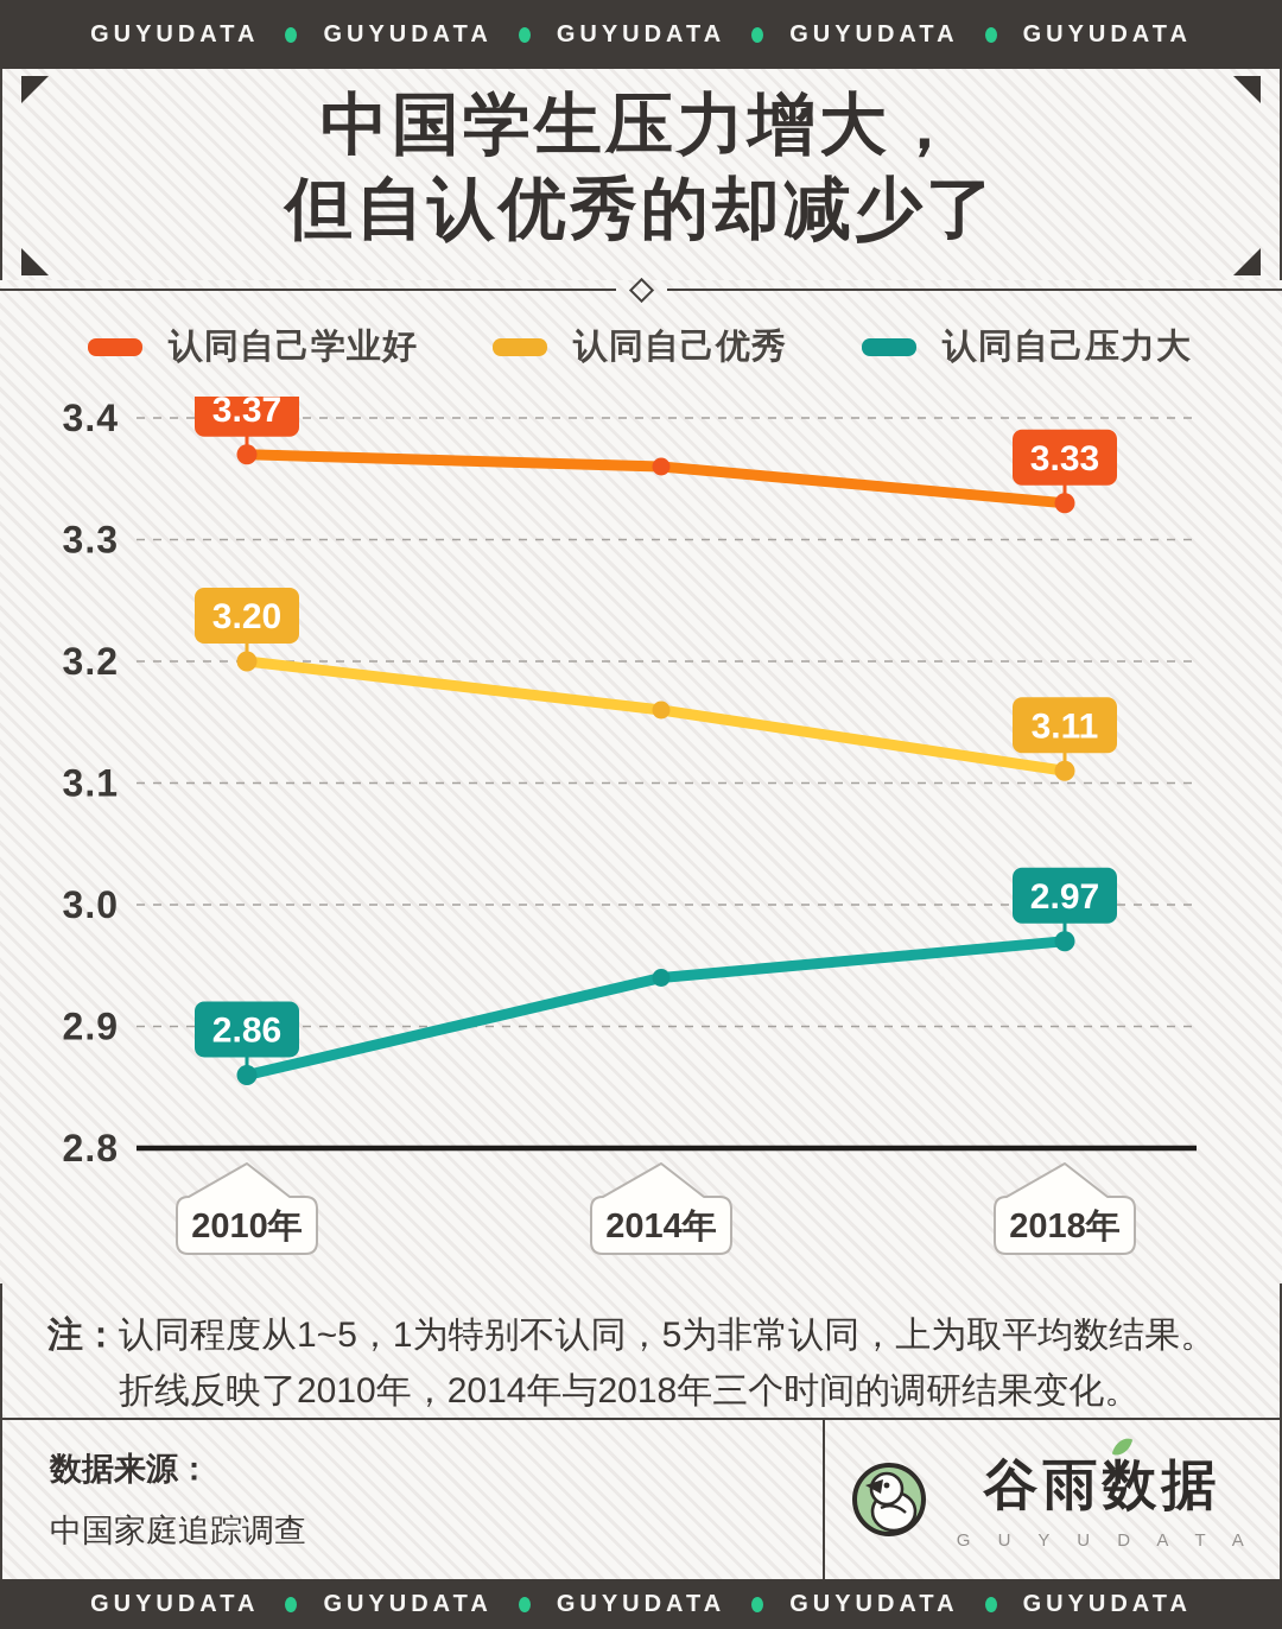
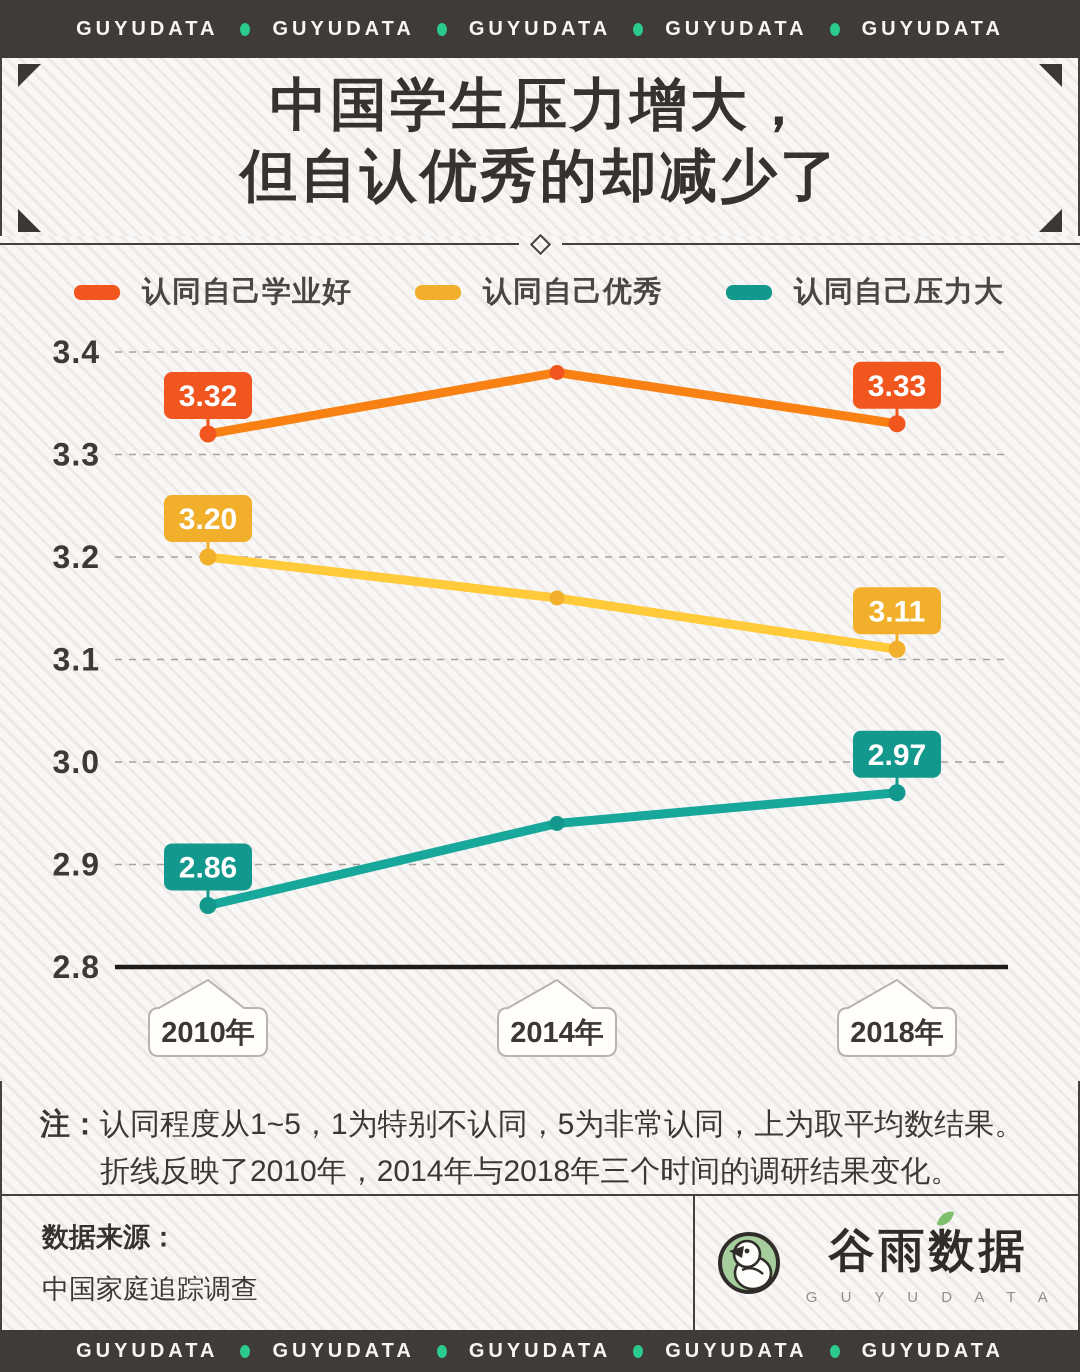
认同自己学业好/2010年: 3.37 -> 3.32
认同自己学业好/2014年: 3.36 -> 3.38
